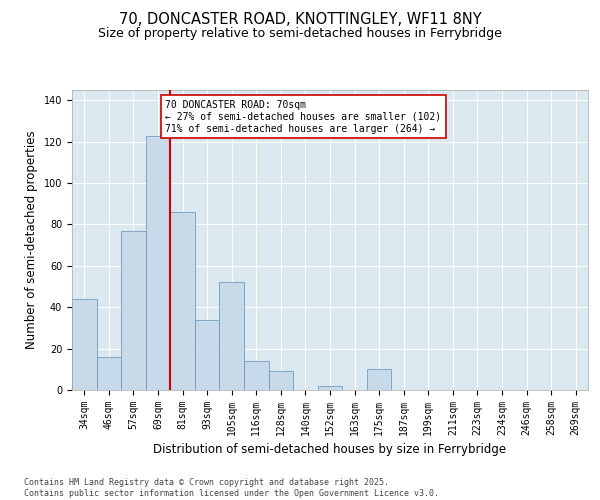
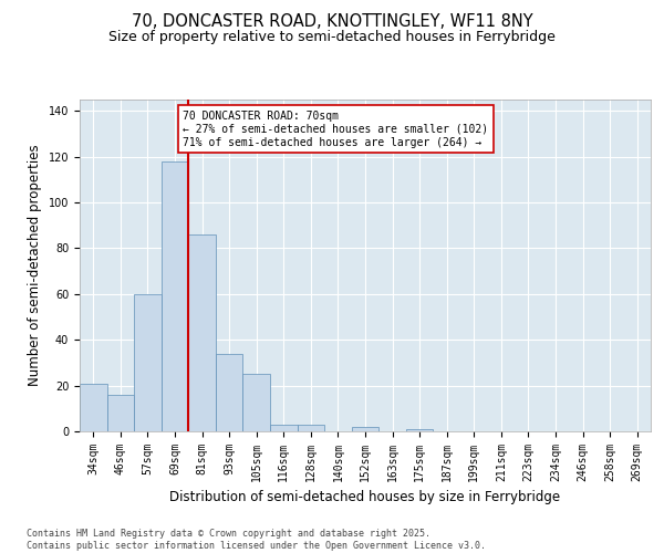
34sqm: 44 -> 21
57sqm: 77 -> 60
69sqm: 123 -> 118
105sqm: 52 -> 25
116sqm: 14 -> 3
128sqm: 9 -> 3
175sqm: 10 -> 1
